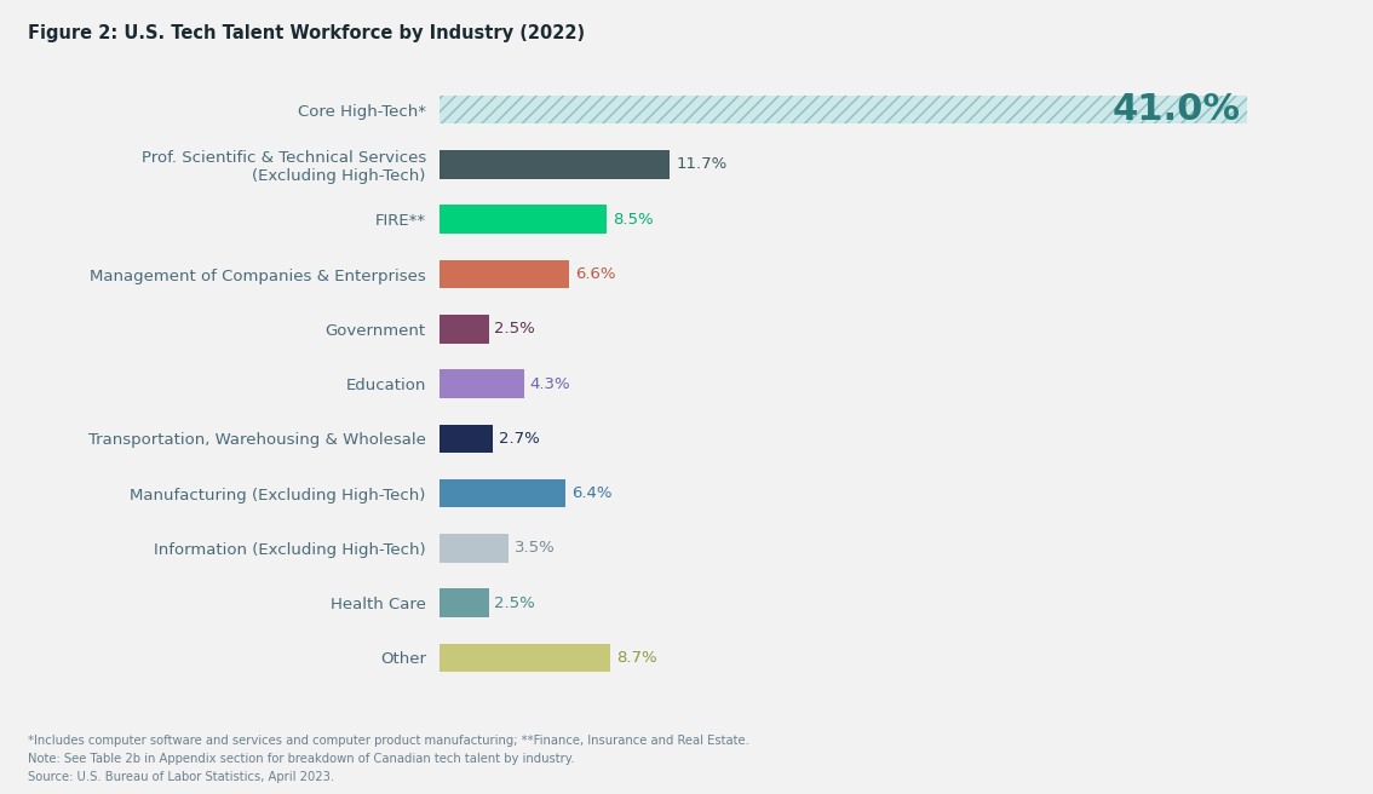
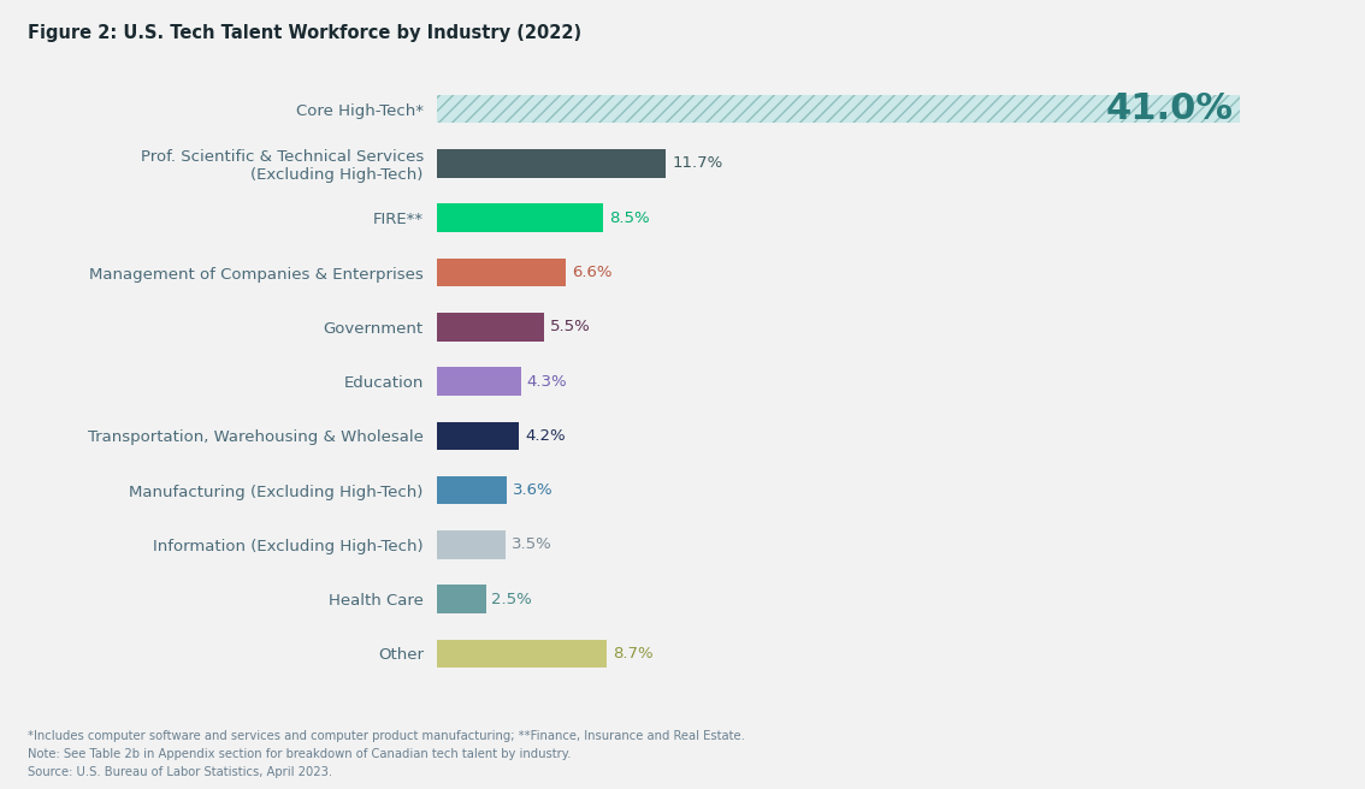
Government: 2.5% -> 5.5%
Transportation, Warehousing & Wholesale: 2.7% -> 4.2%
Manufacturing (Excluding High-Tech): 6.4% -> 3.6%
